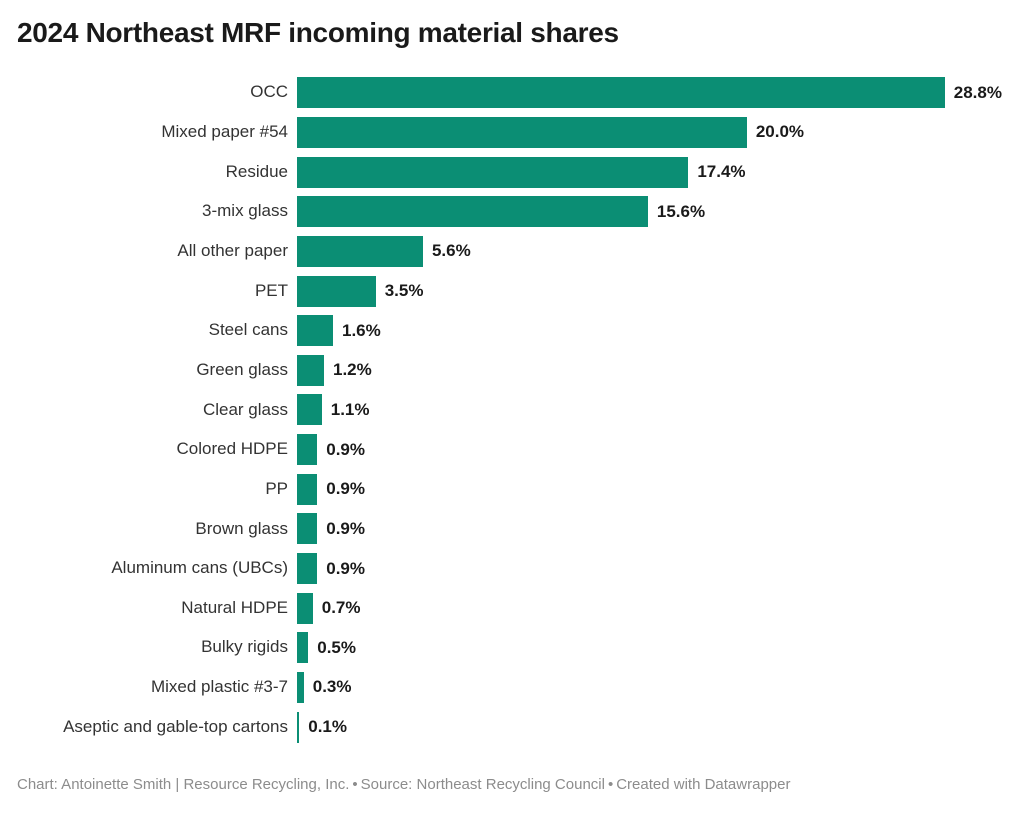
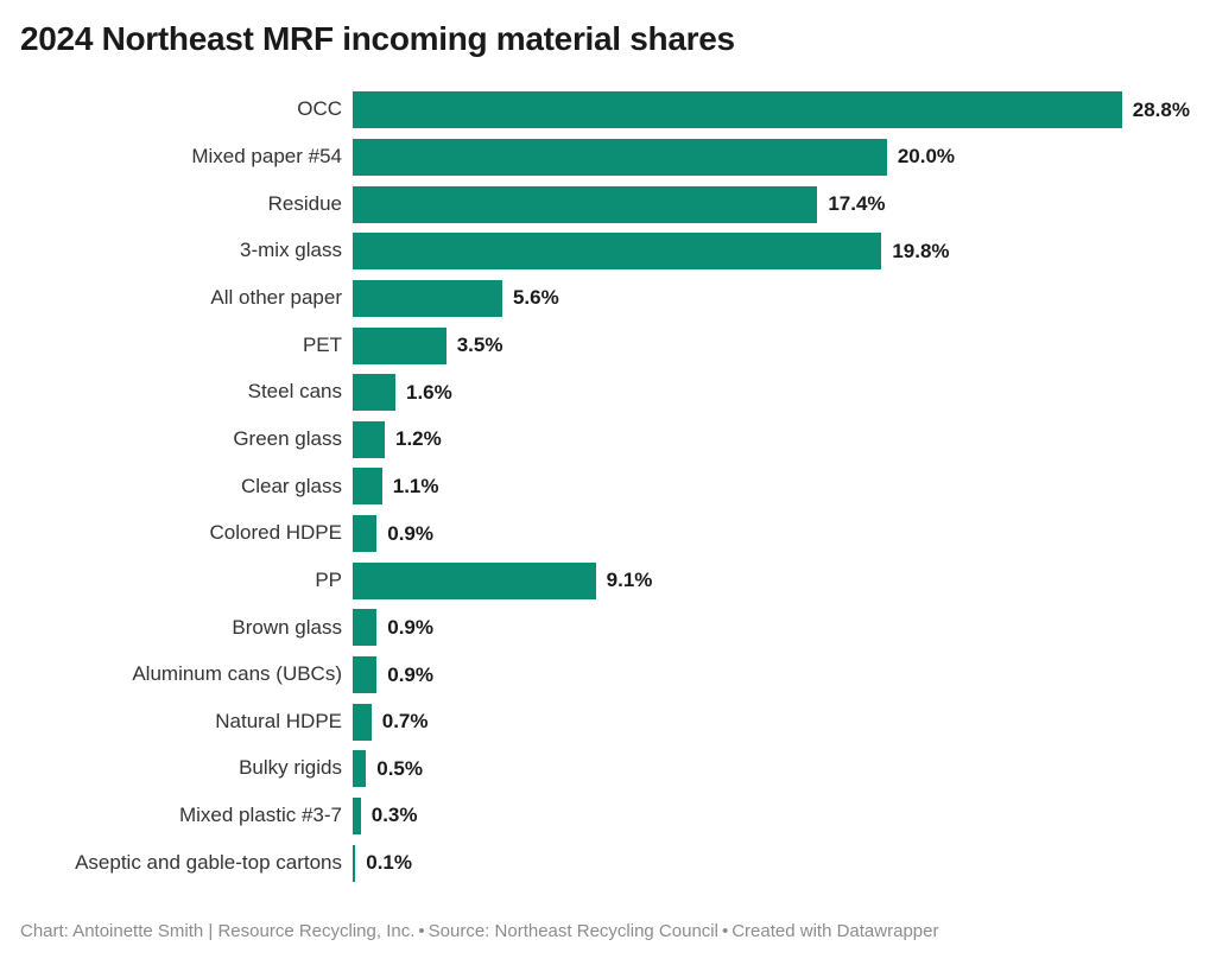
3-mix glass: 15.6% -> 19.8%
PP: 0.9% -> 9.1%
